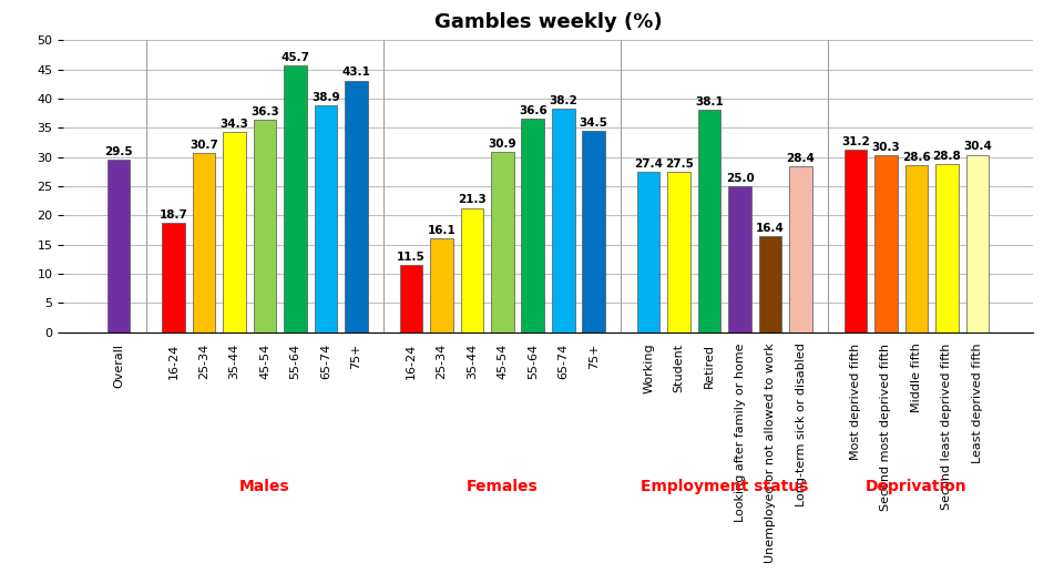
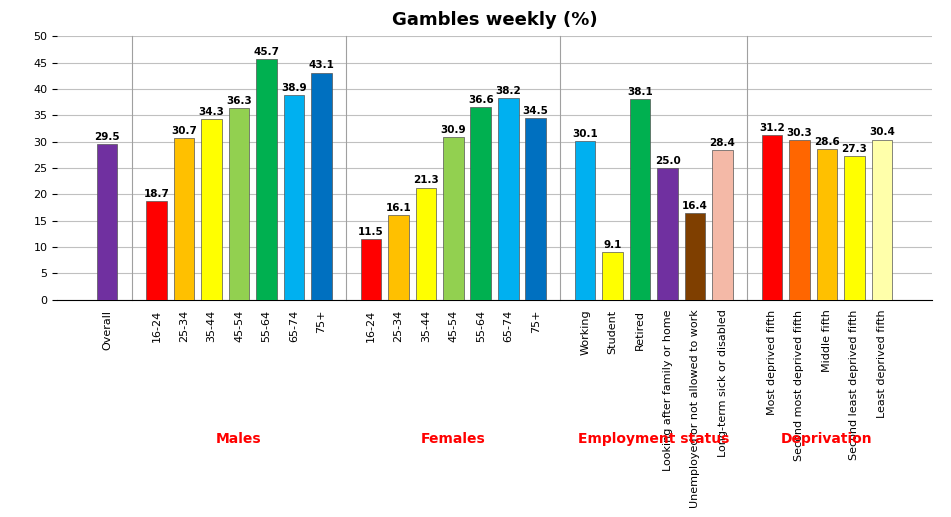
Working: 27.4 -> 30.1
Student: 27.5 -> 9.1
Second least deprived fifth: 28.8 -> 27.3
